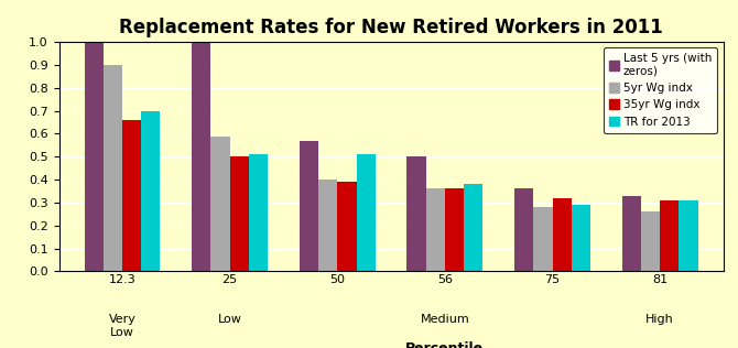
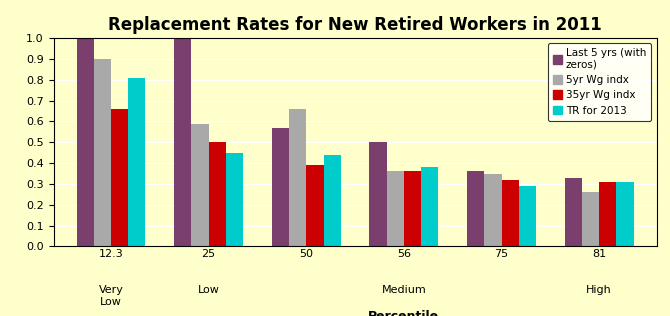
TR for 2013/12.3: 0.70 -> 0.81
TR for 2013/25: 0.51 -> 0.45
5yr Wg indx/50: 0.40 -> 0.66
TR for 2013/50: 0.51 -> 0.44
5yr Wg indx/75: 0.28 -> 0.35
